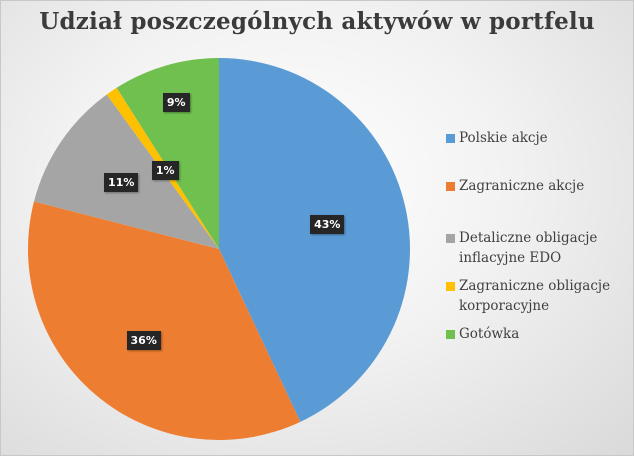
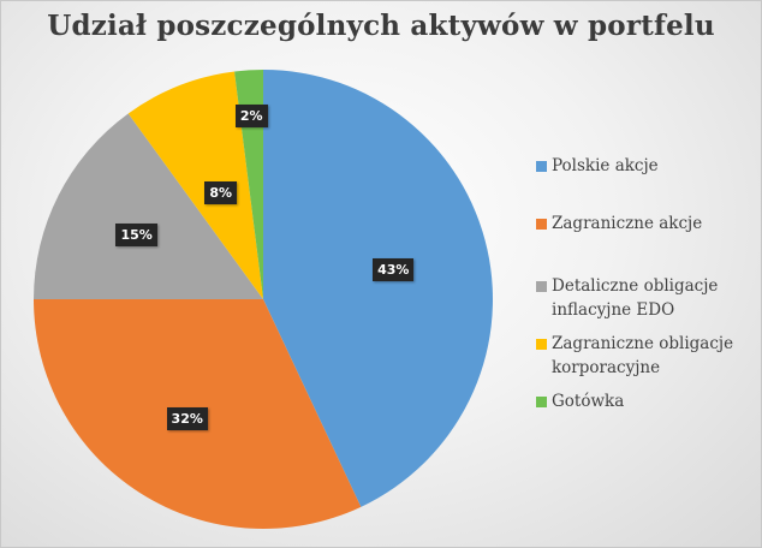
Zagraniczne akcje: 36% -> 32%
Detaliczne obligacje inflacyjne EDO: 11% -> 15%
Zagraniczne obligacje korporacyjne: 1% -> 8%
Gotówka: 9% -> 2%
